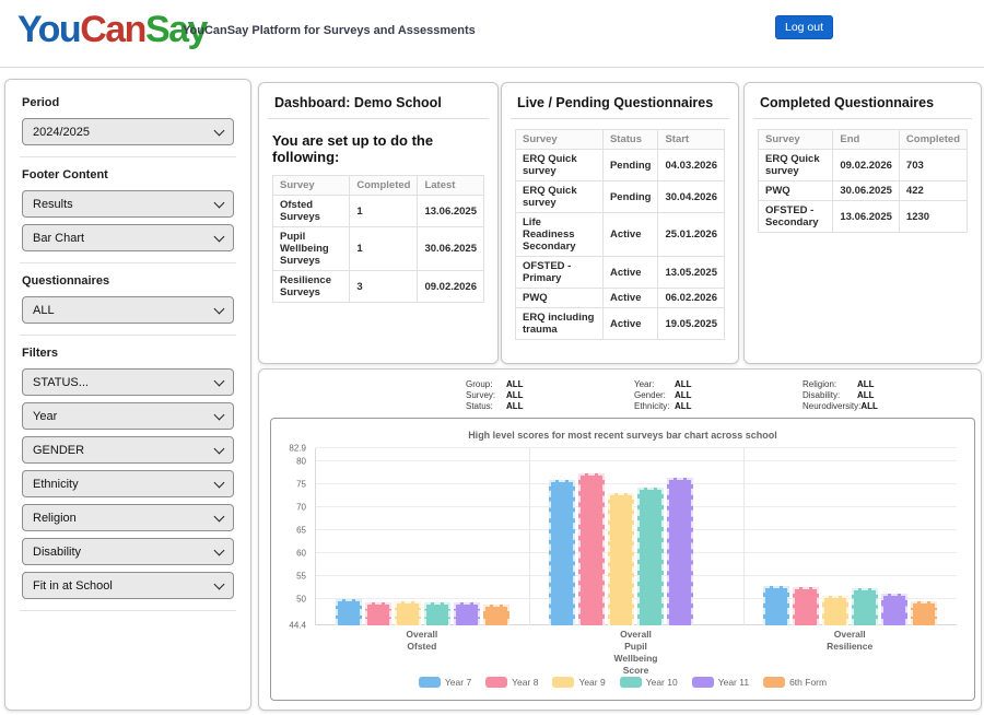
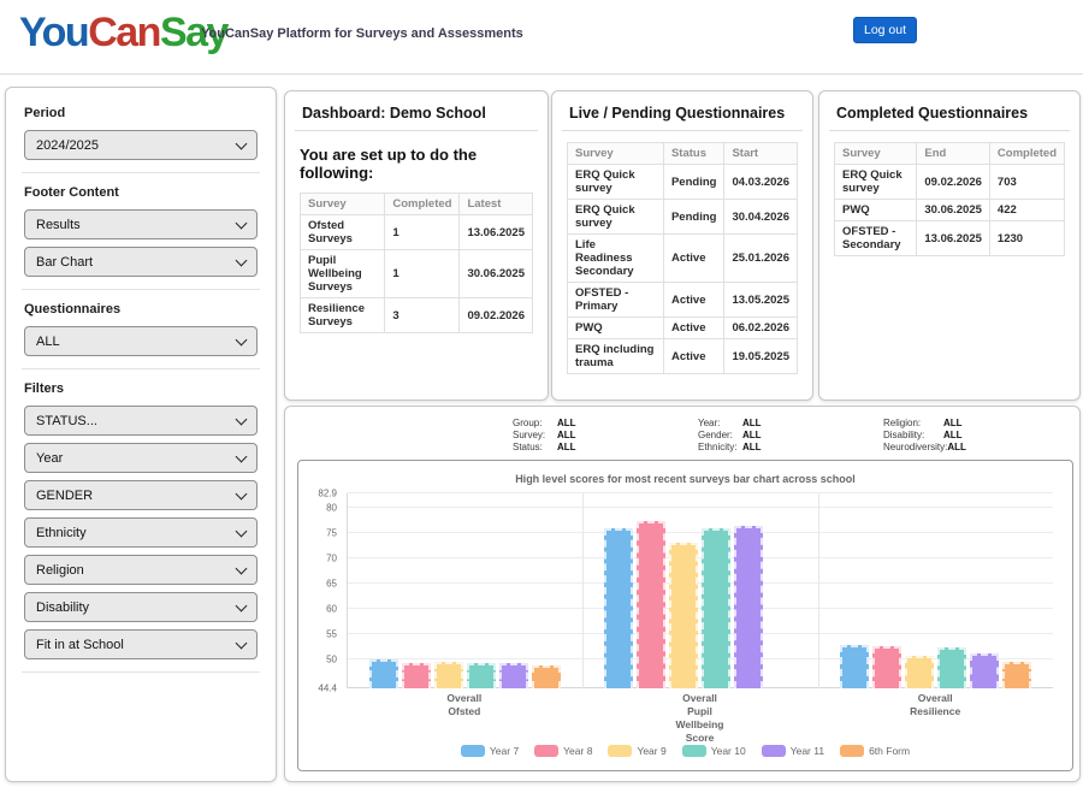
Year 10/Overall Pupil Wellbeing Score: 74 -> 76
